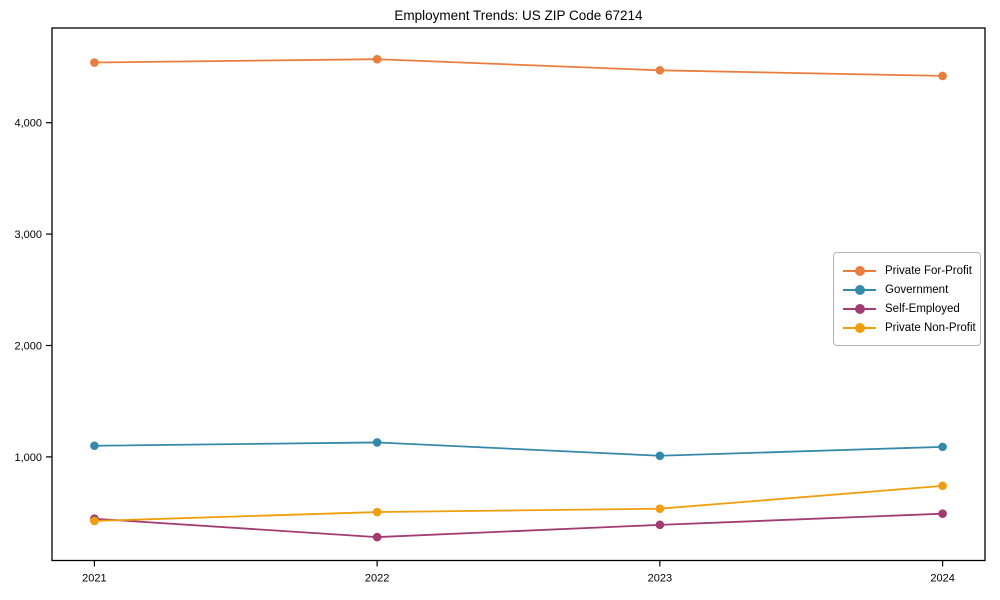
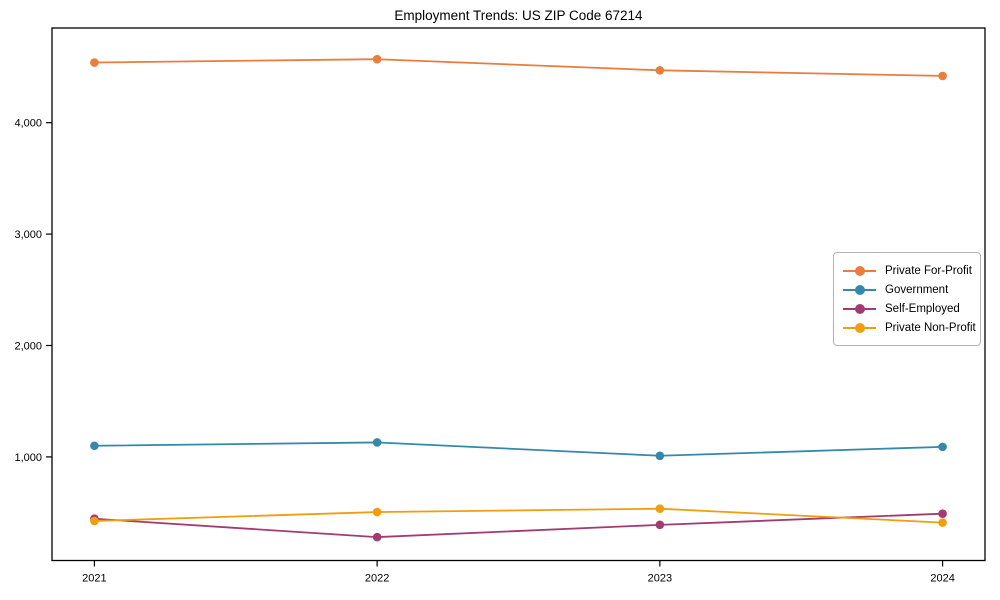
Private Non-Profit/2024: 740 -> 410
